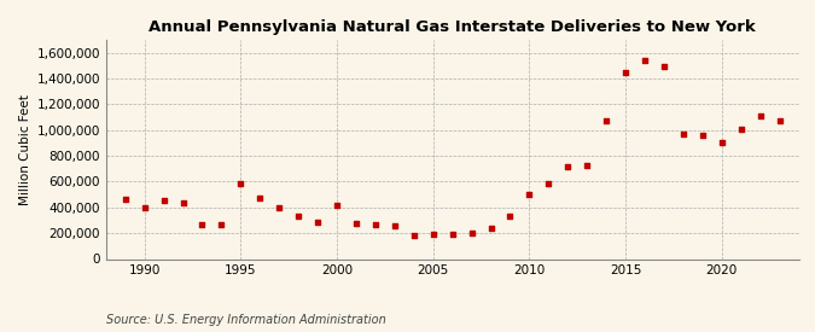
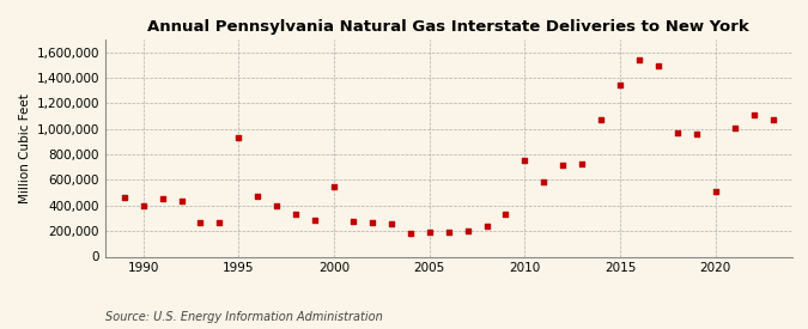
1995: 590,000 -> 930,000
2000: 420,000 -> 550,000
2010: 500,000 -> 750,000
2015: 1,450,000 -> 1,340,000
2020: 900,000 -> 510,000
